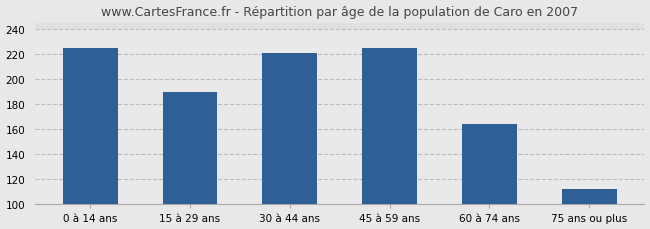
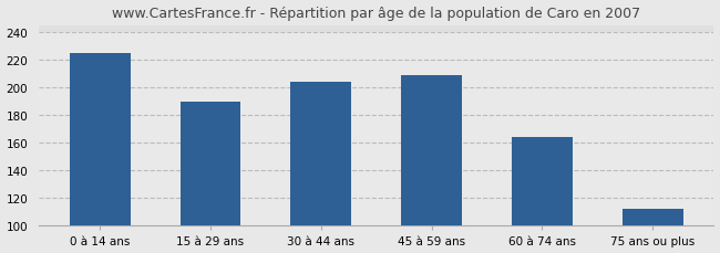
30 à 44 ans: 221 -> 204
45 à 59 ans: 225 -> 209
